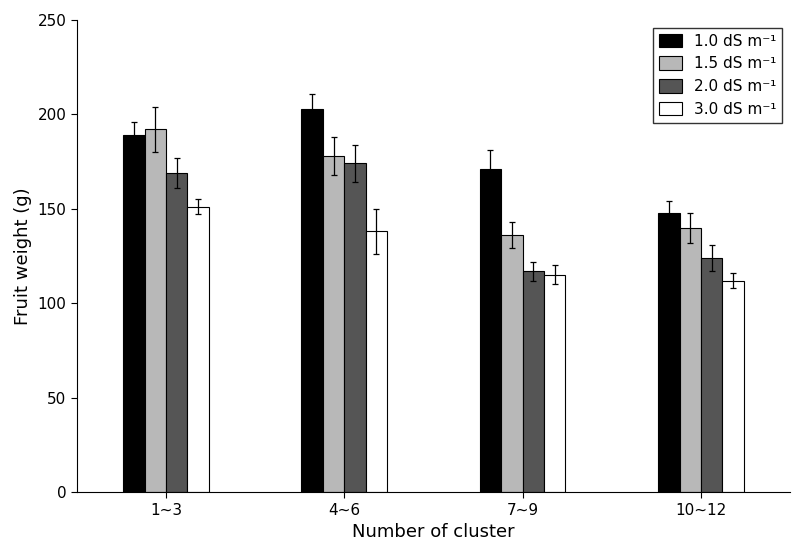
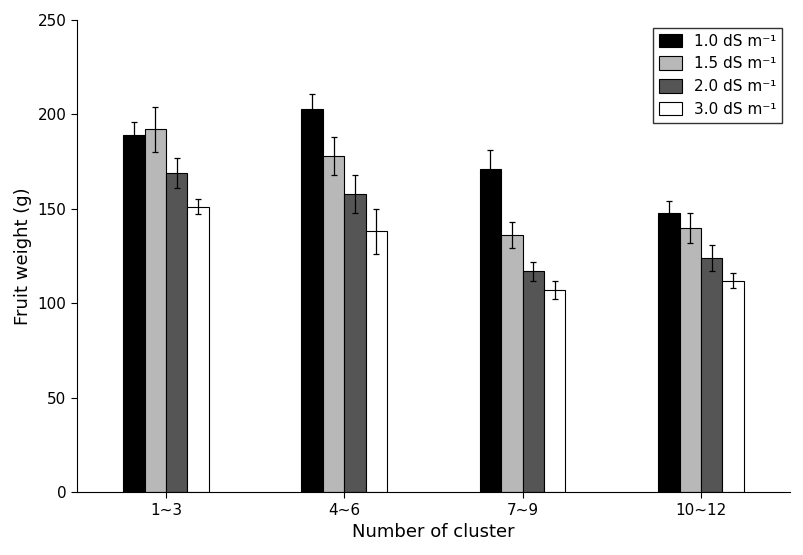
2.0 dS m⁻¹/4~6: 174 -> 158
3.0 dS m⁻¹/7~9: 115 -> 107
